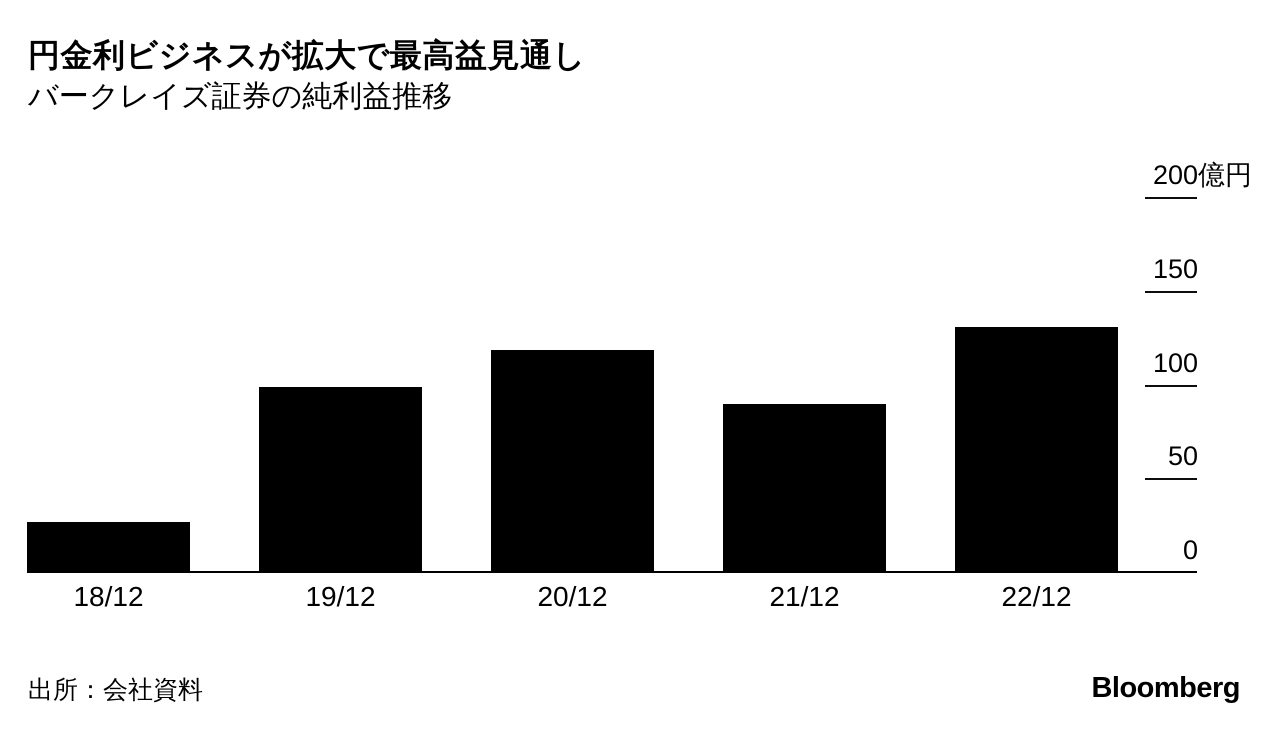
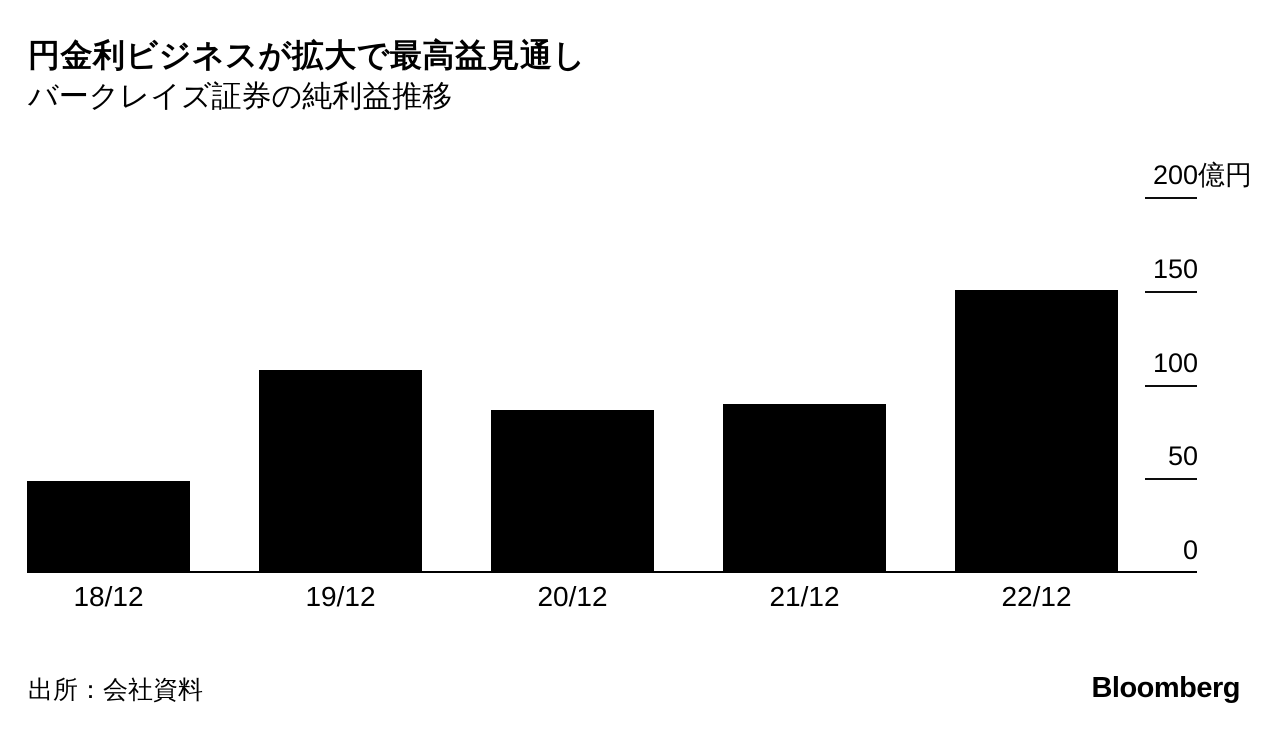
18/12: 27 -> 49
19/12: 99 -> 108
20/12: 119 -> 87
22/12: 131 -> 151
